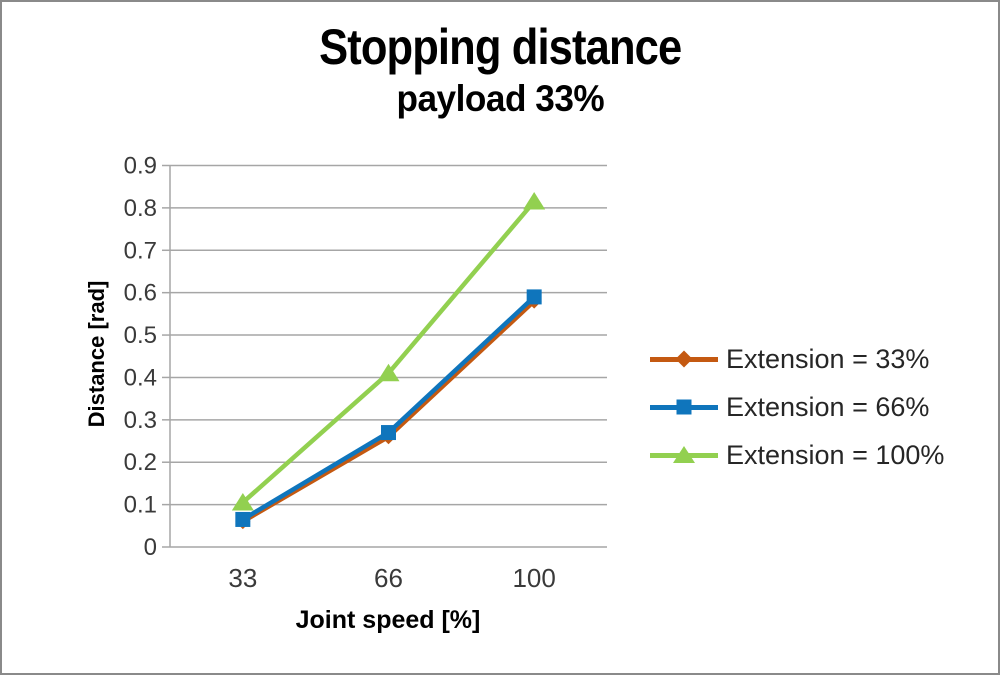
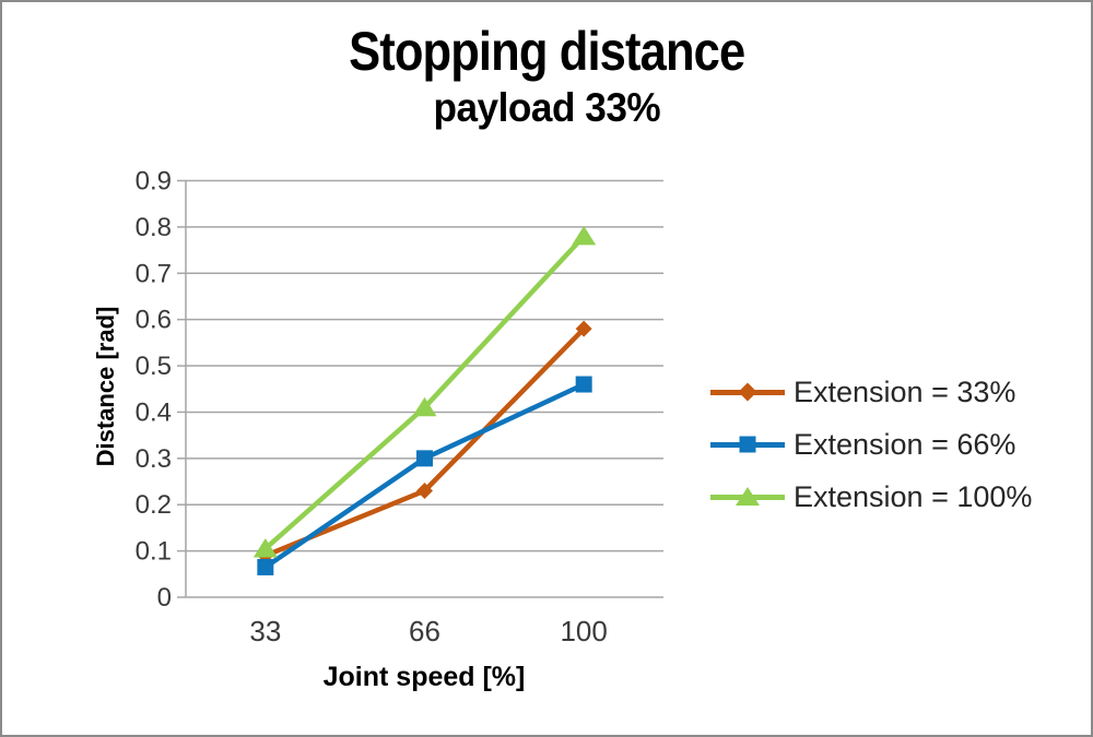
Extension = 33%/33: 0.06 -> 0.09
Extension = 33%/66: 0.26 -> 0.23
Extension = 66%/66: 0.27 -> 0.30
Extension = 66%/100: 0.59 -> 0.46
Extension = 100%/100: 0.81 -> 0.78
